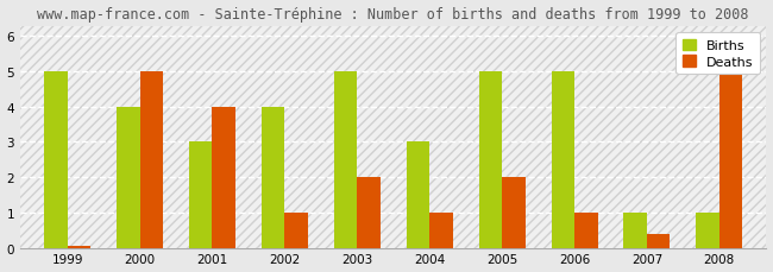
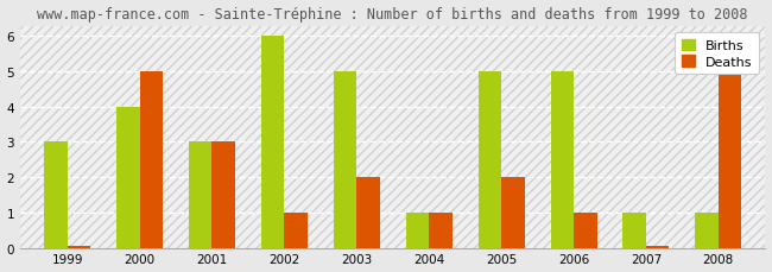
Births/1999: 5 -> 3
Deaths/2001: 4.00 -> 3.00
Births/2002: 4 -> 6
Births/2004: 3 -> 1
Deaths/2007: 0.40 -> 0.05
